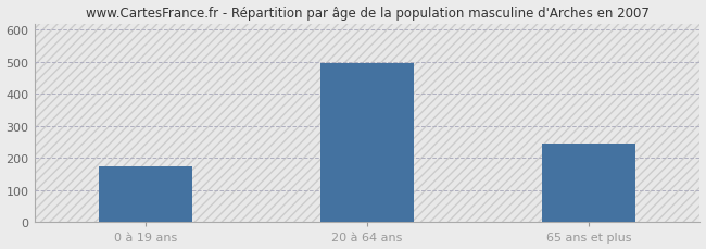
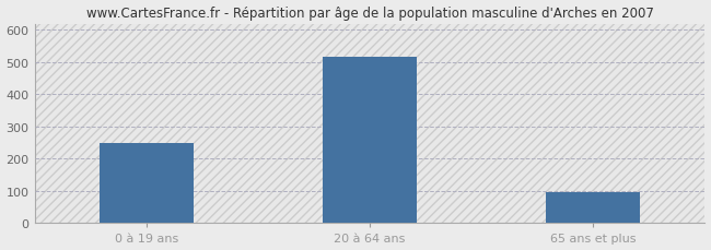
0 à 19 ans: 175 -> 248
20 à 64 ans: 495 -> 516
65 ans et plus: 245 -> 98
